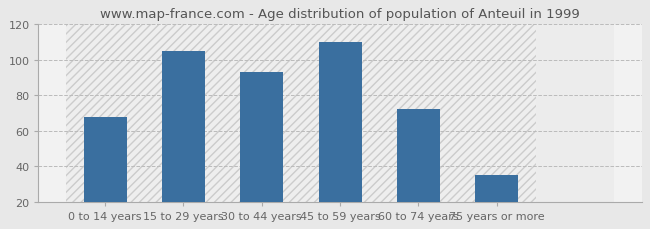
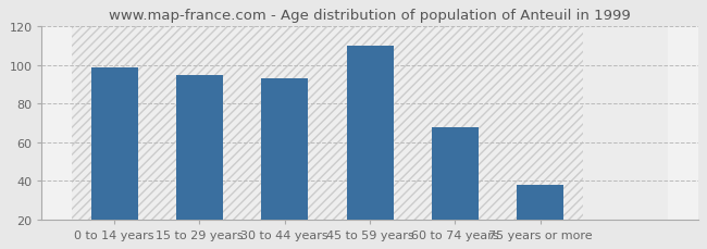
0 to 14 years: 68 -> 99
15 to 29 years: 105 -> 95
60 to 74 years: 72 -> 68
75 years or more: 35 -> 38
